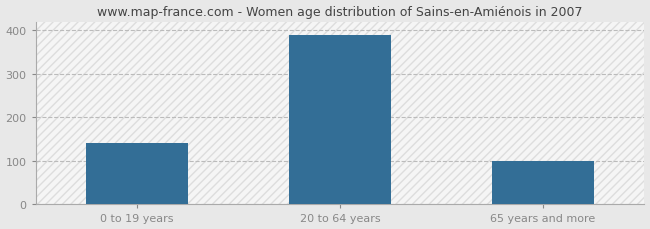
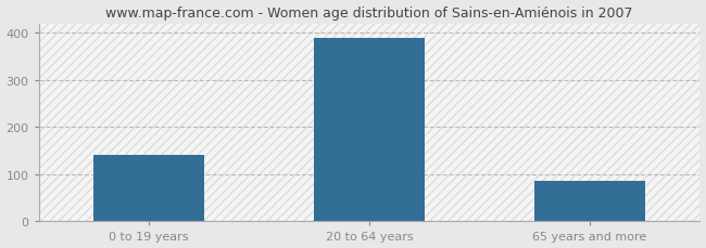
65 years and more: 100 -> 85
